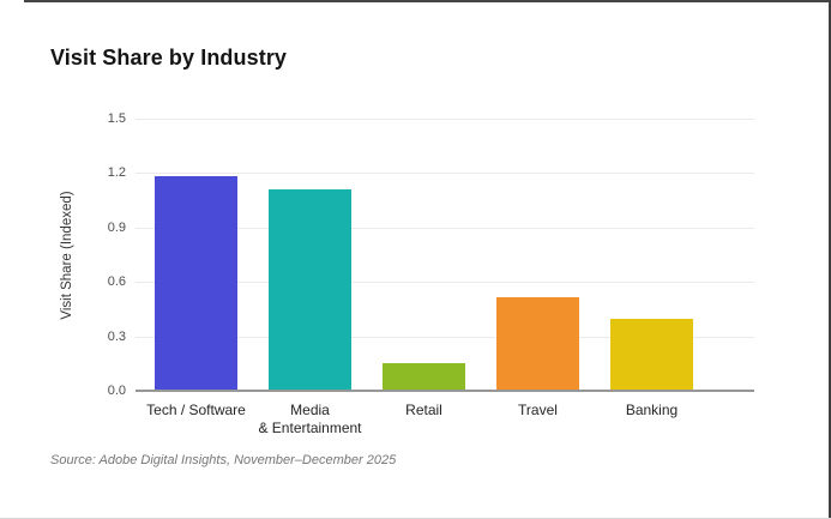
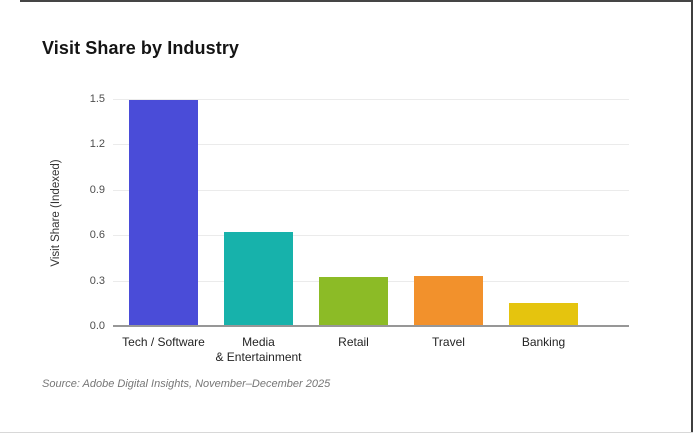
Tech / Software: 1.19 -> 1.50
Media & Entertainment: 1.12 -> 0.63
Retail: 0.16 -> 0.33
Travel: 0.52 -> 0.34
Banking: 0.40 -> 0.16
